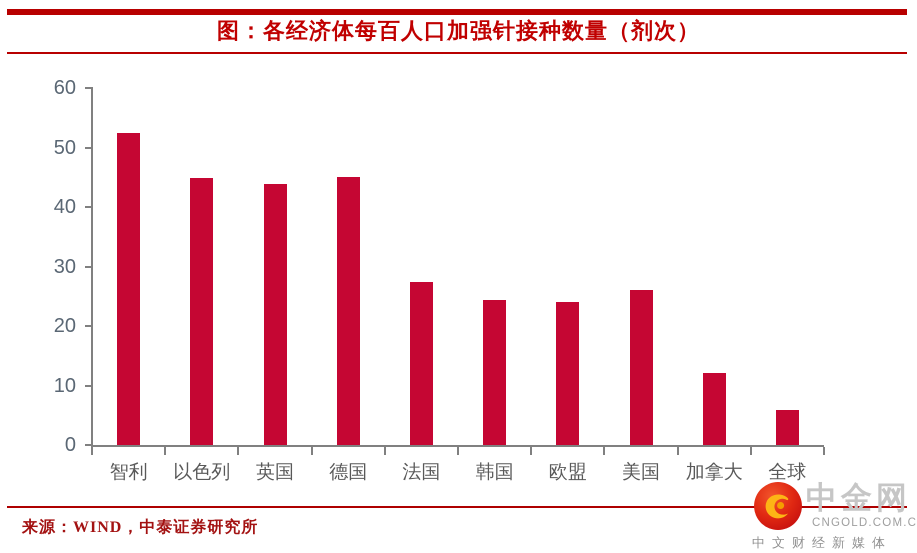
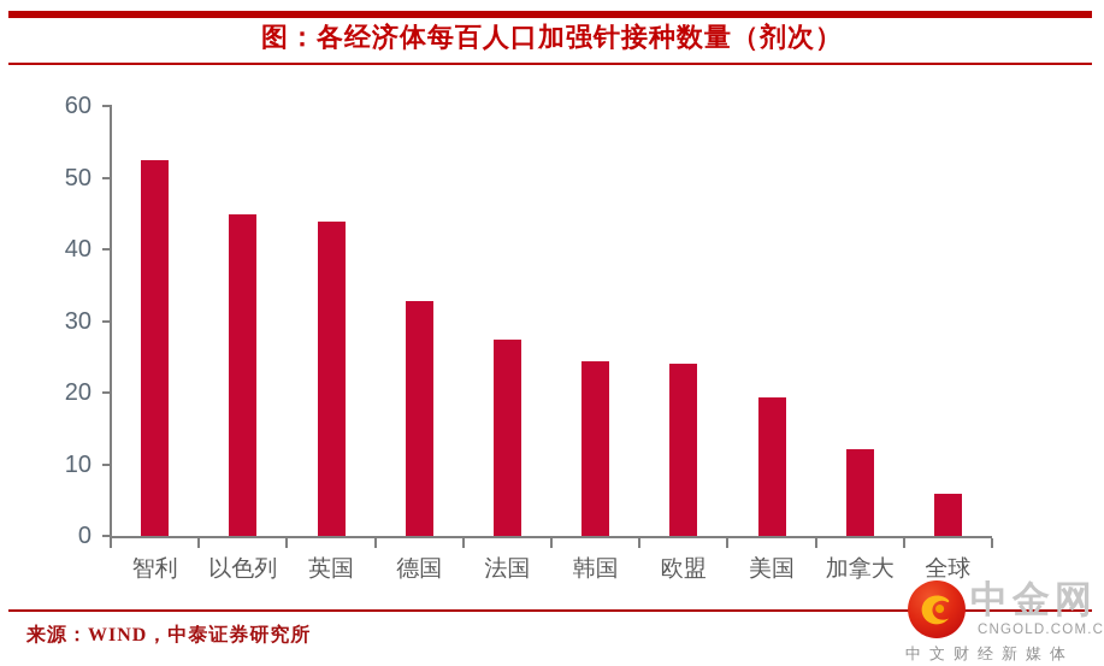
德国: 45 -> 33
美国: 26 -> 19
